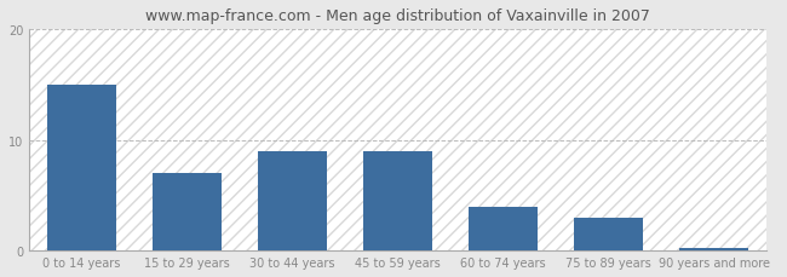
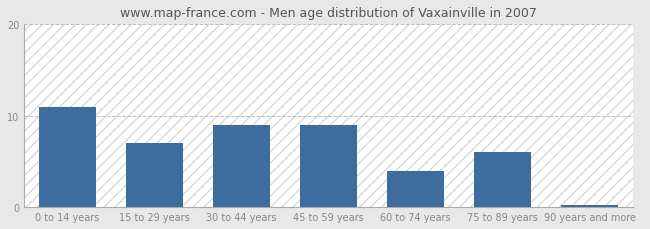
0 to 14 years: 15.0 -> 11.0
75 to 89 years: 3.0 -> 6.0
